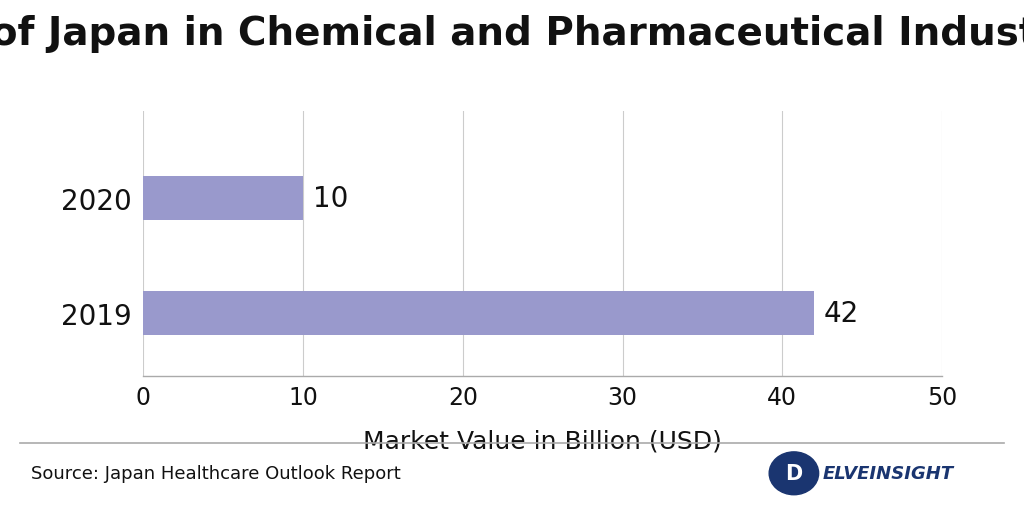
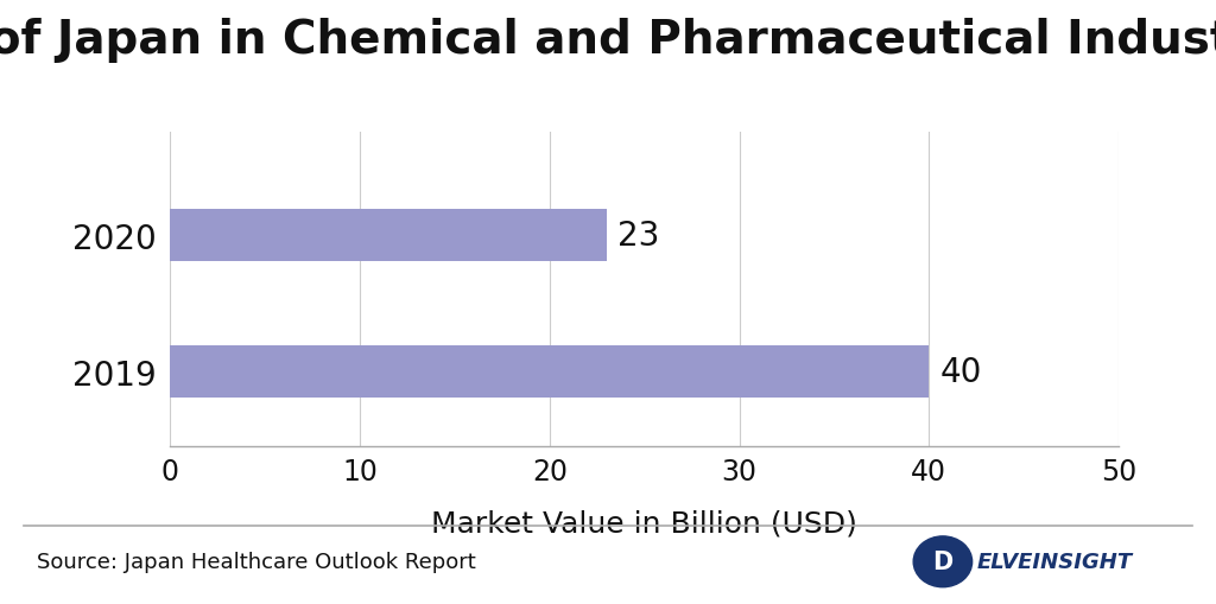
2020: 10 -> 23
2019: 42 -> 40
